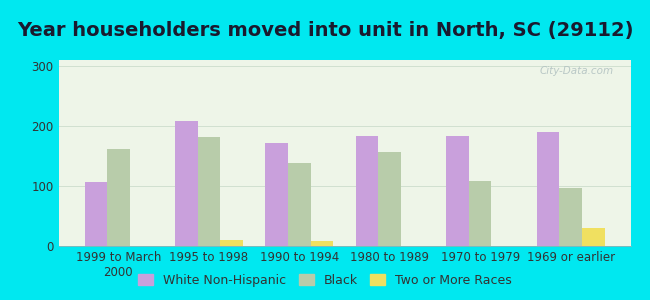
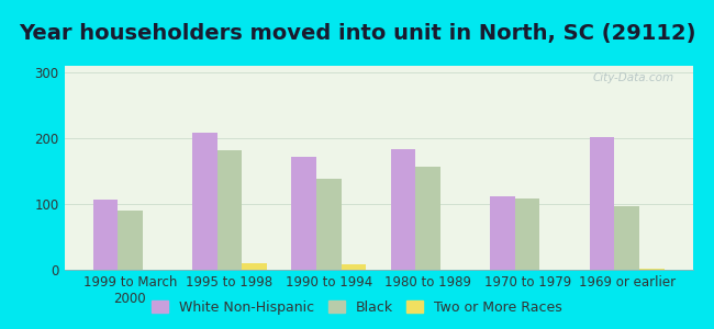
Black/1999 to March 2000: 162 -> 90
White Non-Hispanic/1970 to 1979: 184 -> 112
White Non-Hispanic/1969 or earlier: 190 -> 201
Two or More Races/1969 or earlier: 30 -> 2
